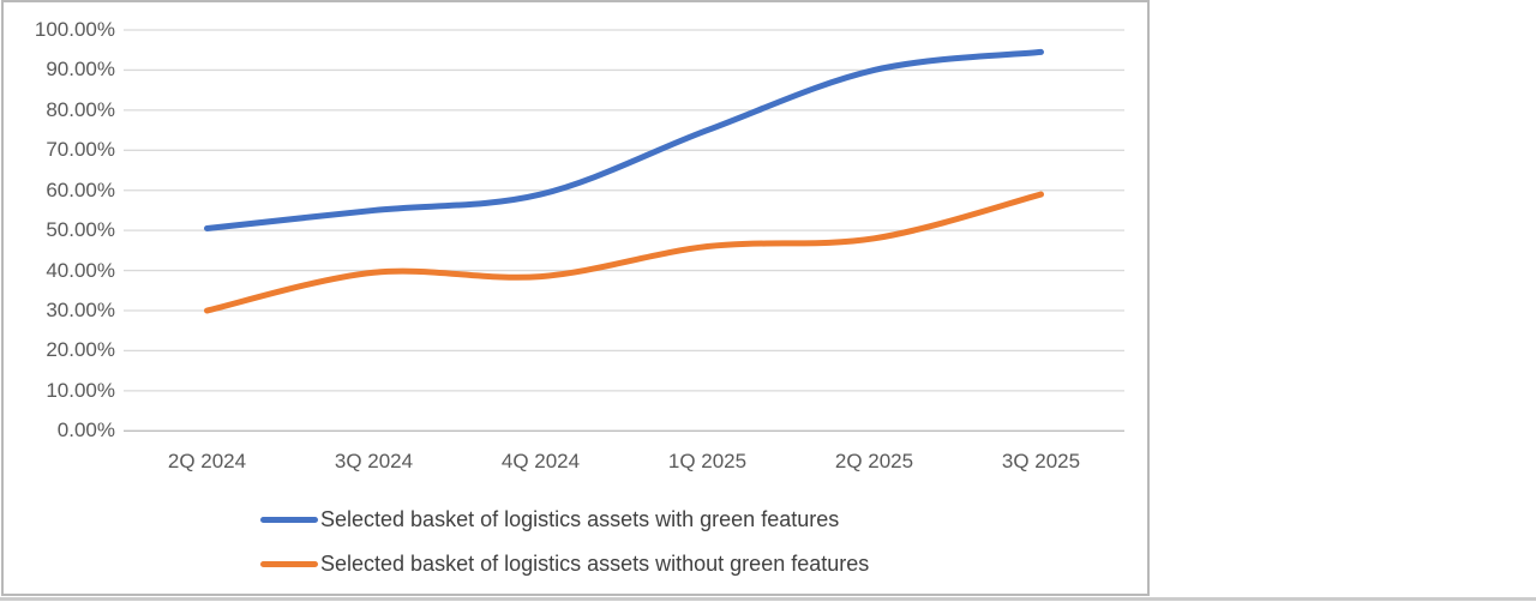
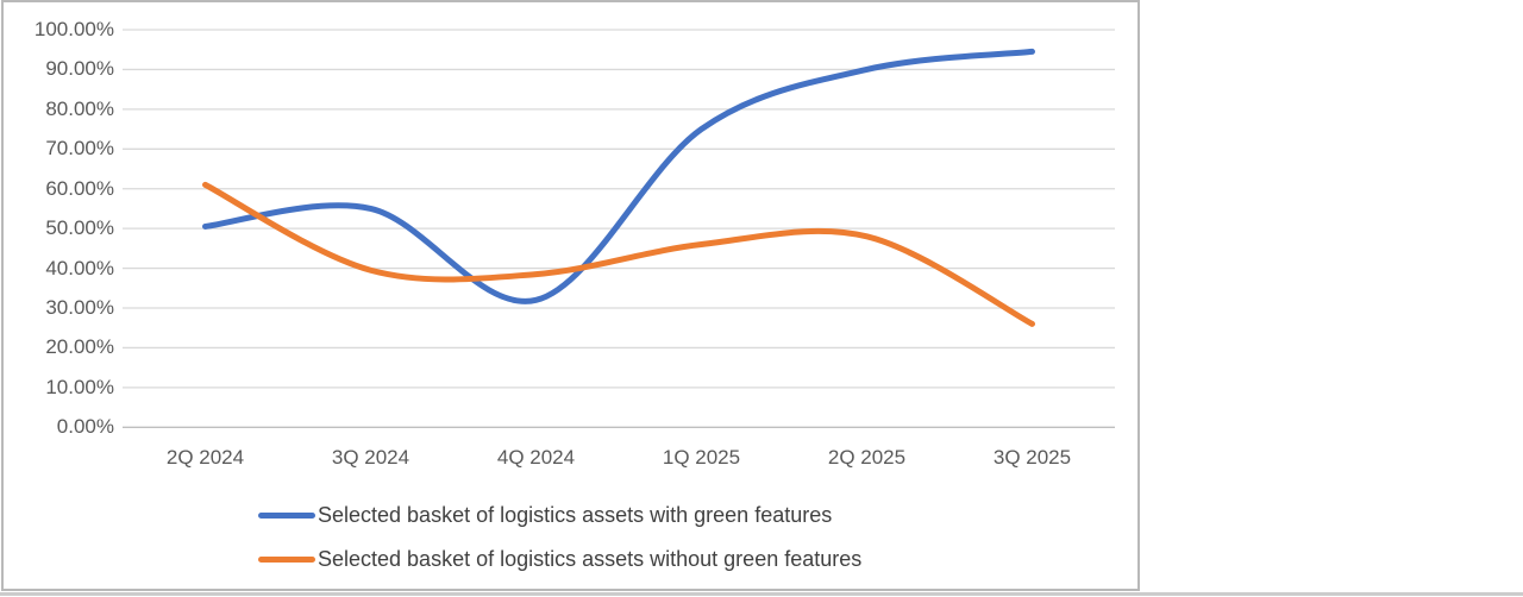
Selected basket of logistics assets without green features/2Q 2024: 30% -> 61%
Selected basket of logistics assets with green features/4Q 2024: 59% -> 32%
Selected basket of logistics assets without green features/3Q 2025: 59% -> 26%
